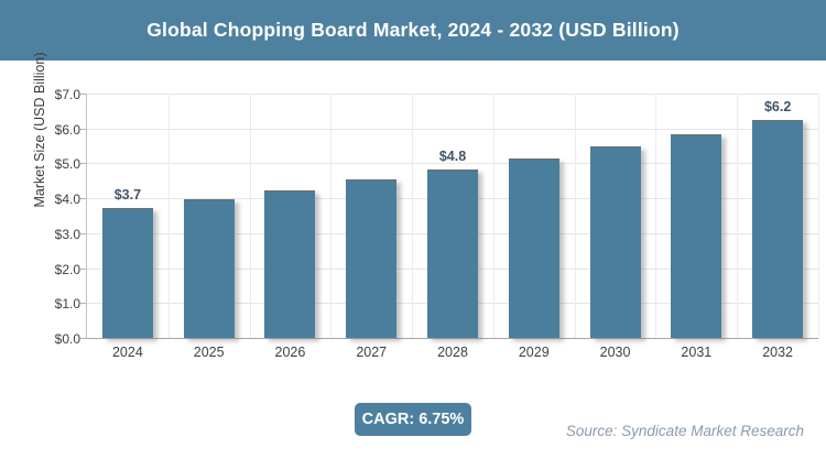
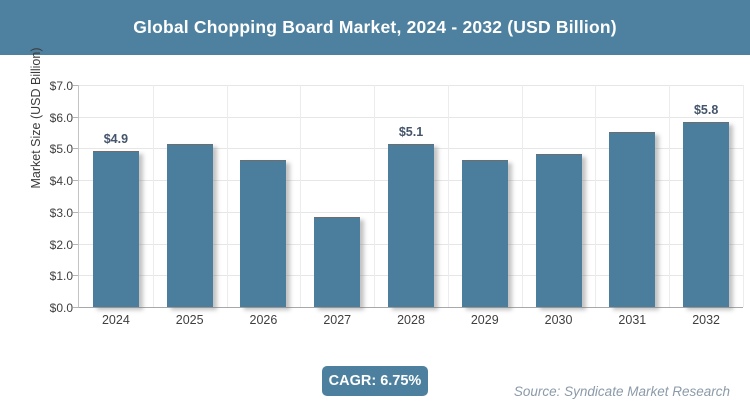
2024: $3.7 -> $4.9
2025: $4.0 -> $5.1
2026: $4.2 -> $4.6
2027: $4.5 -> $2.8
2028: $4.8 -> $5.1
2029: $5.1 -> $4.6
2030: $5.5 -> $4.8
2031: $5.8 -> $5.5
2032: $6.2 -> $5.8
